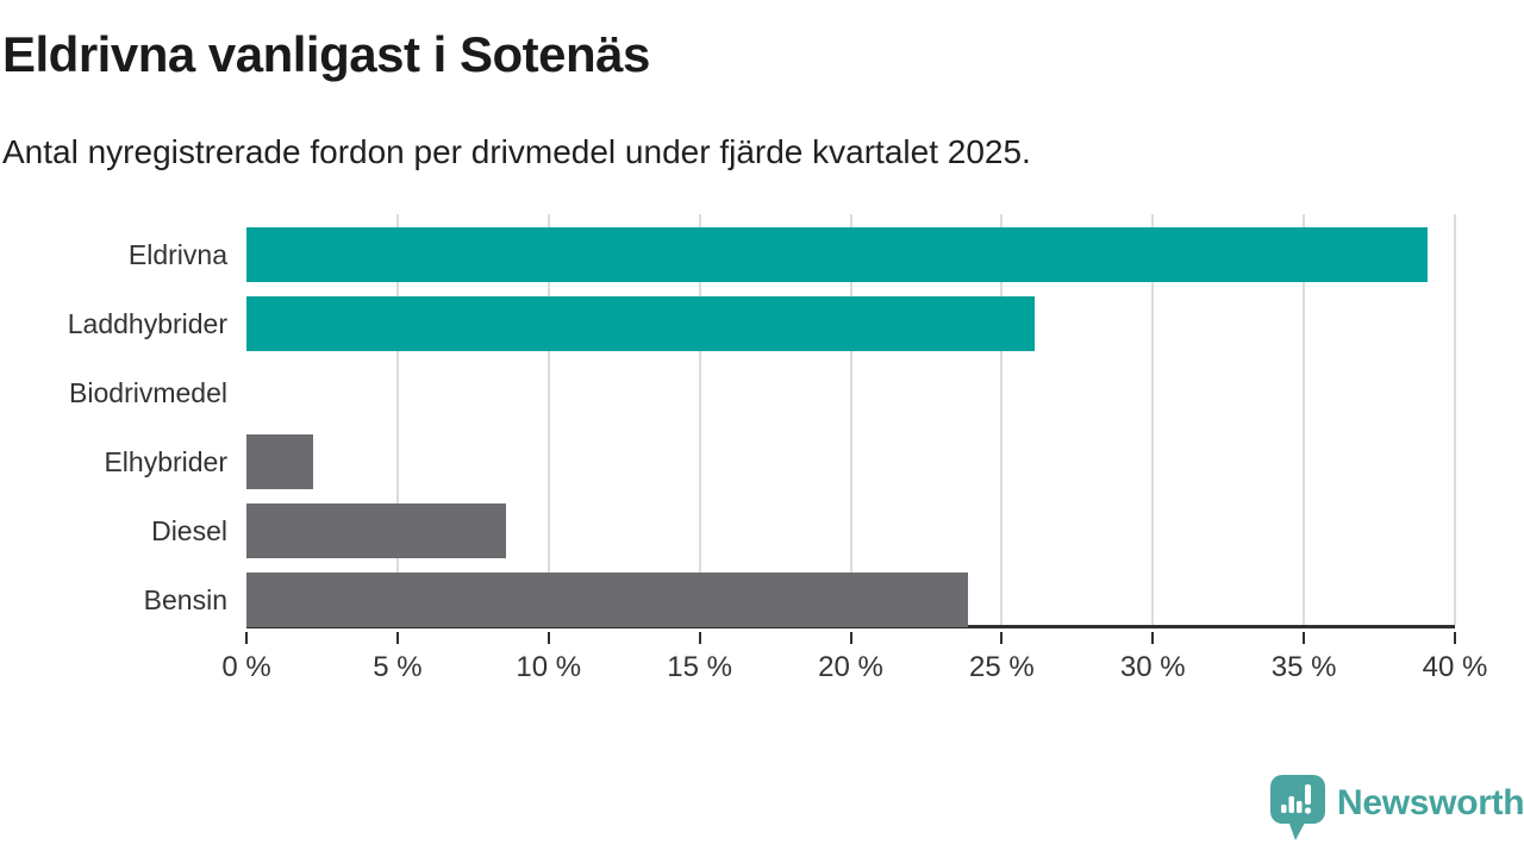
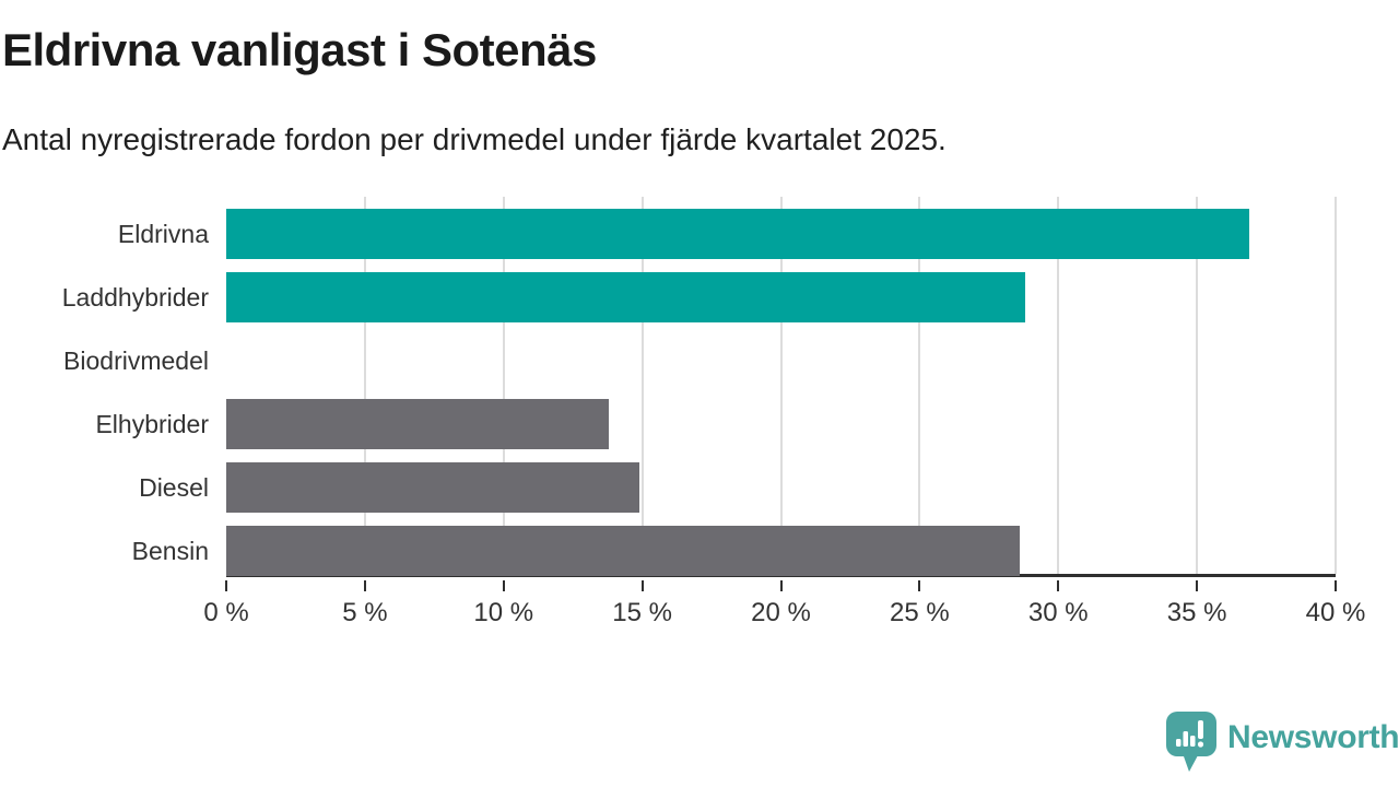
Eldrivna: 39.1% -> 36.9%
Laddhybrider: 26.1% -> 28.8%
Elhybrider: 2.2% -> 13.8%
Diesel: 8.6% -> 14.9%
Bensin: 23.9% -> 28.6%
